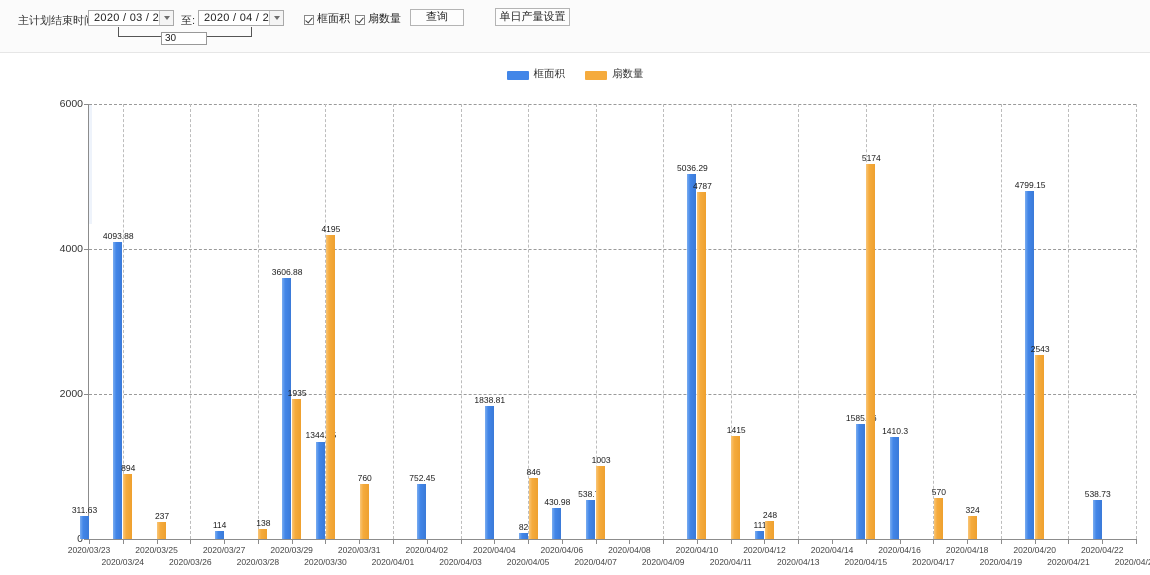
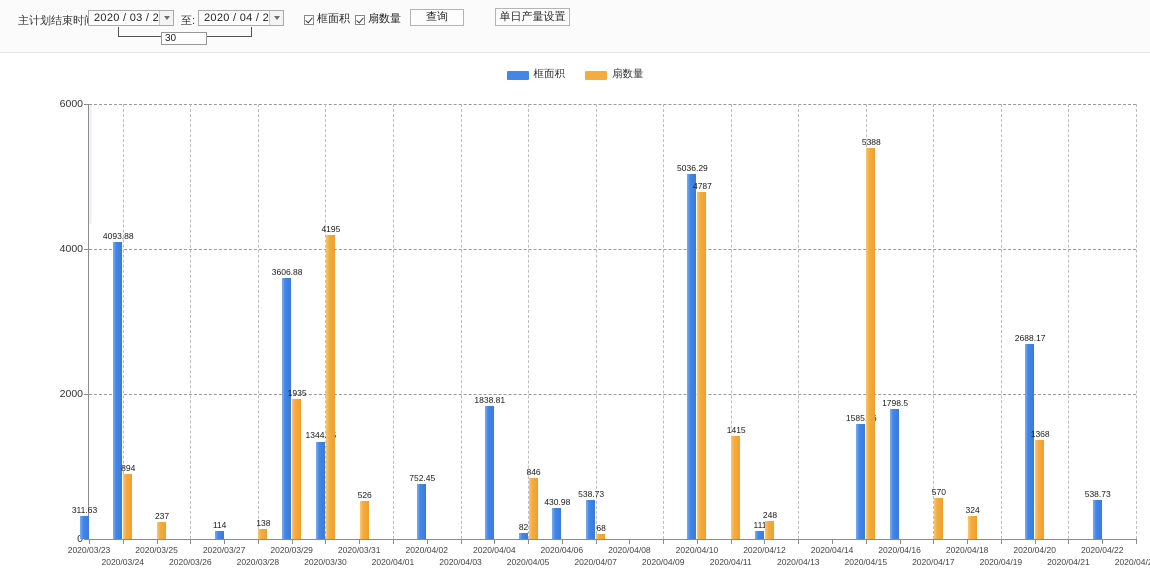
扇数量/2020/03/31: 760 -> 526
扇数量/2020/04/07: 1003 -> 68
扇数量/2020/04/15: 5174 -> 5388
框面积/2020/04/16: 1410.3 -> 1798.5
框面积/2020/04/20: 4799.15 -> 2688.17
扇数量/2020/04/20: 2543 -> 1368
